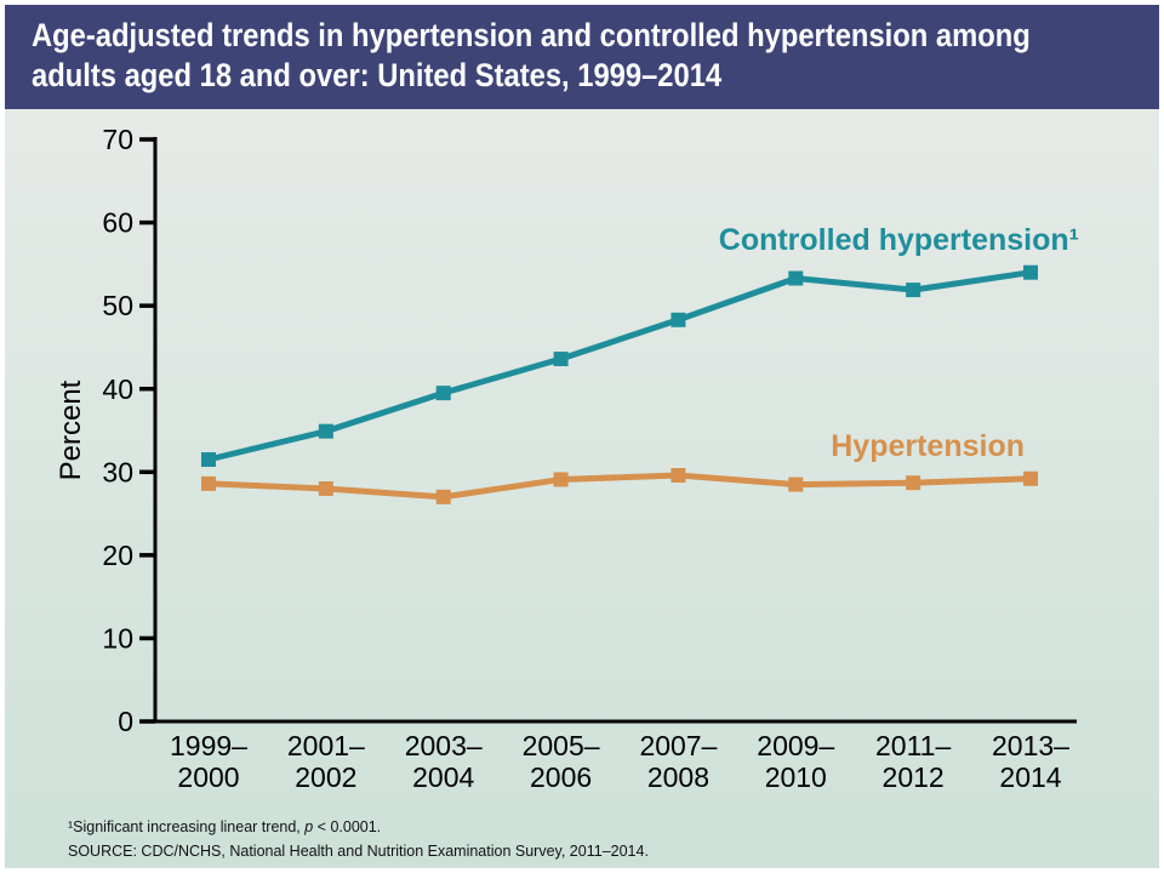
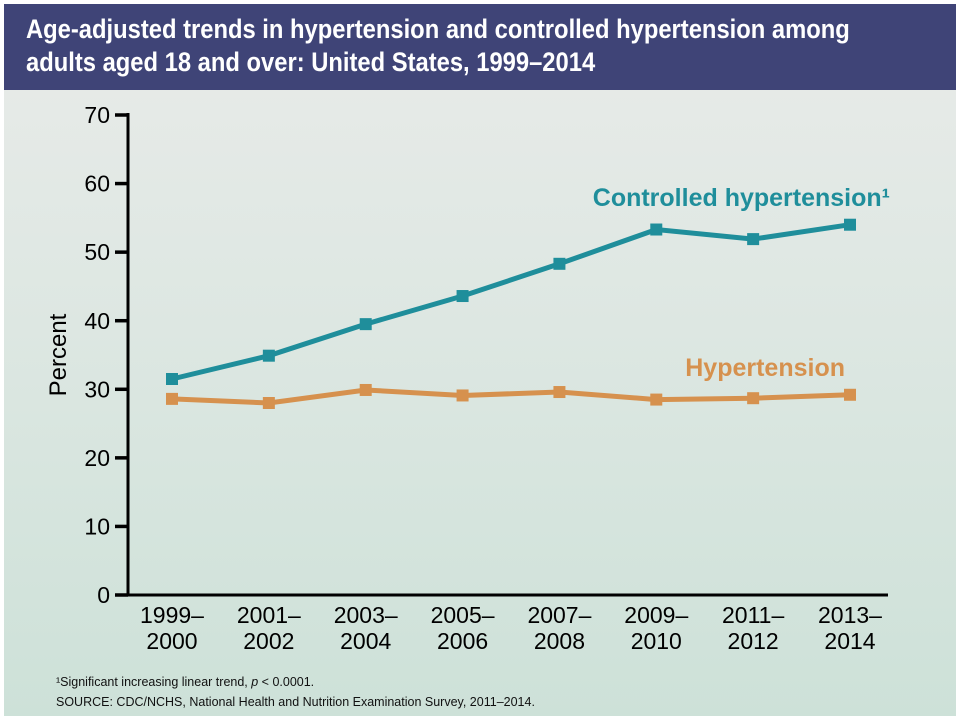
Hypertension/2003–2004: 27 -> 30
